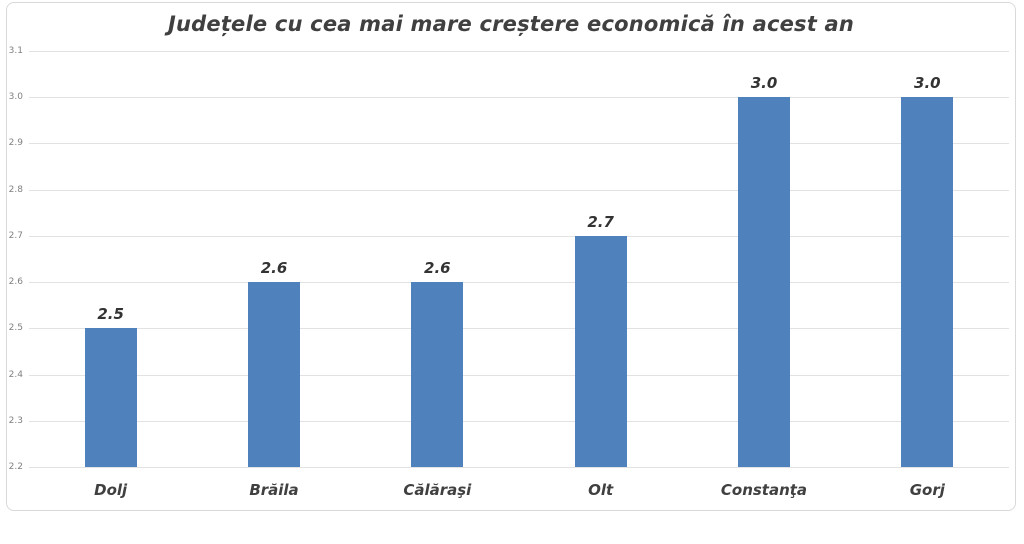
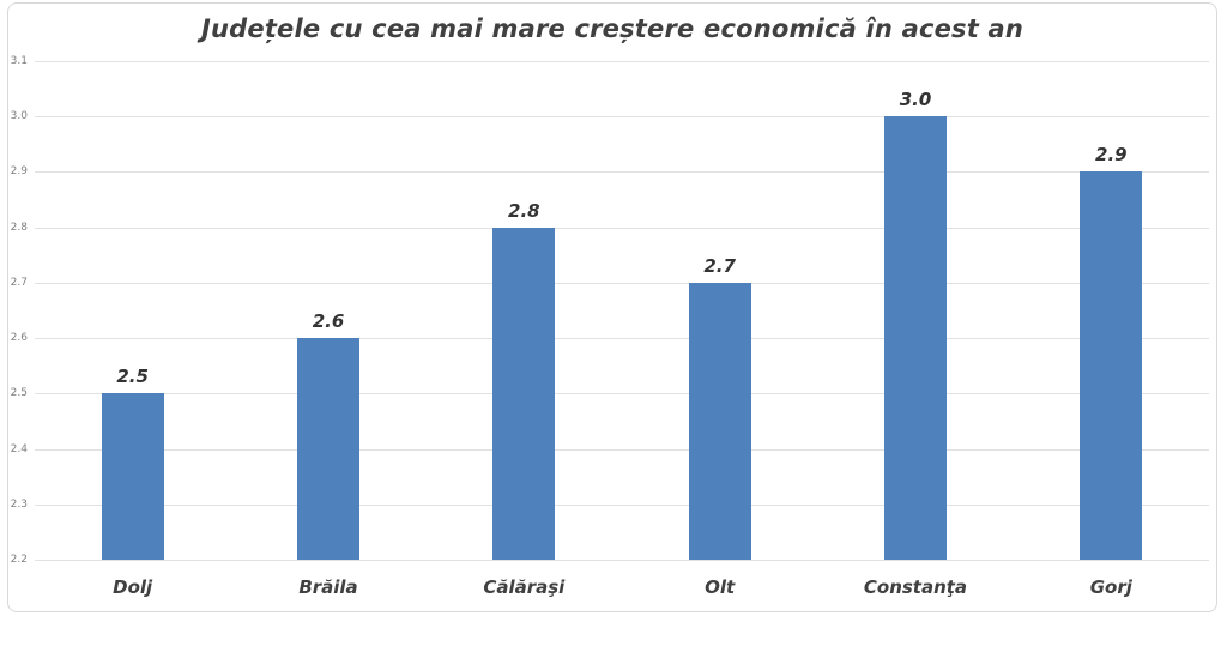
Călăraşi: 2.6 -> 2.8
Gorj: 3.0 -> 2.9
